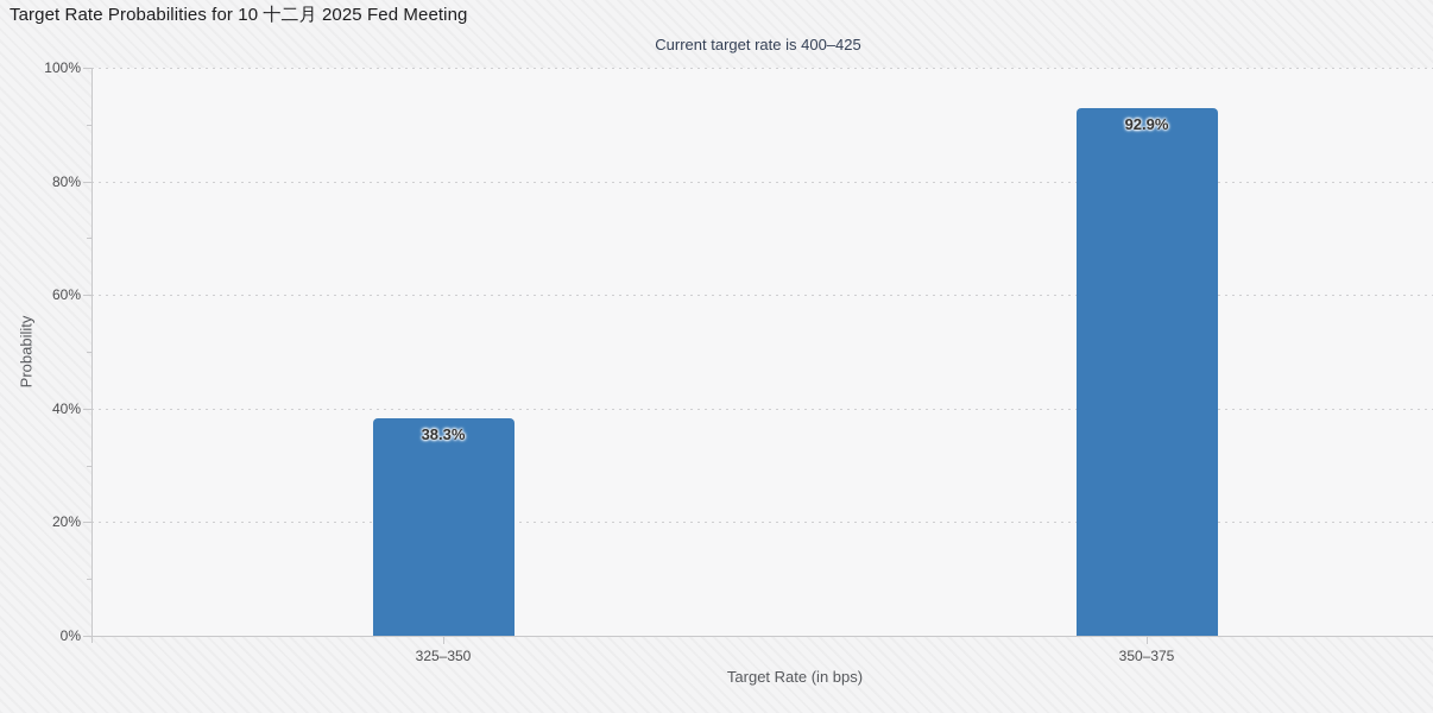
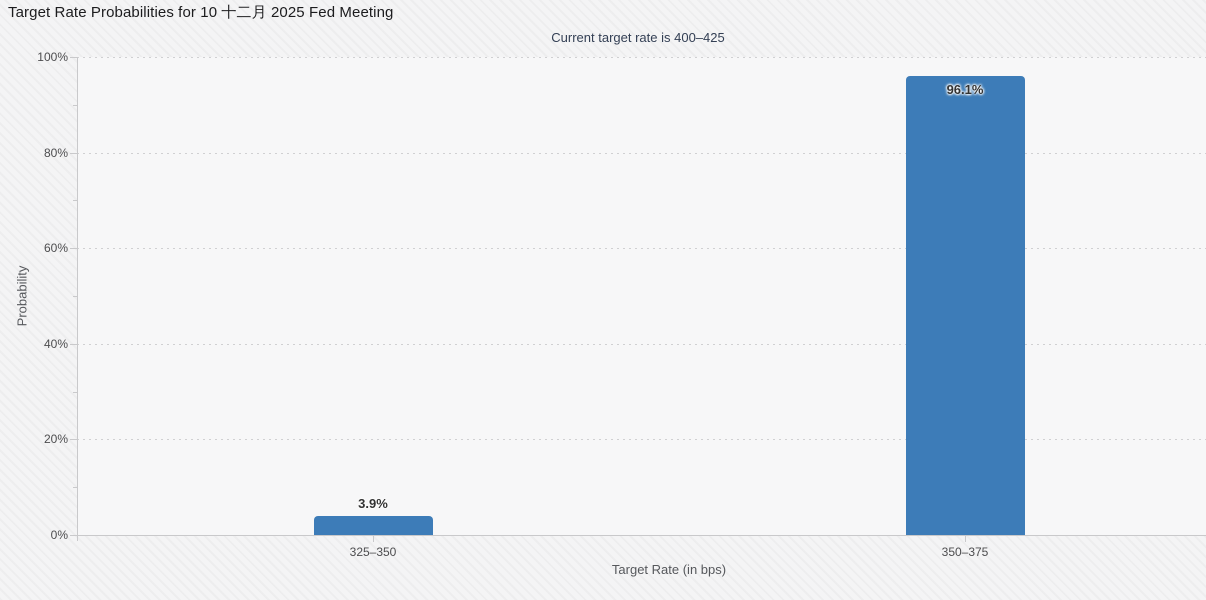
325–350: 38.3% -> 3.9%
350–375: 92.9% -> 96.1%
